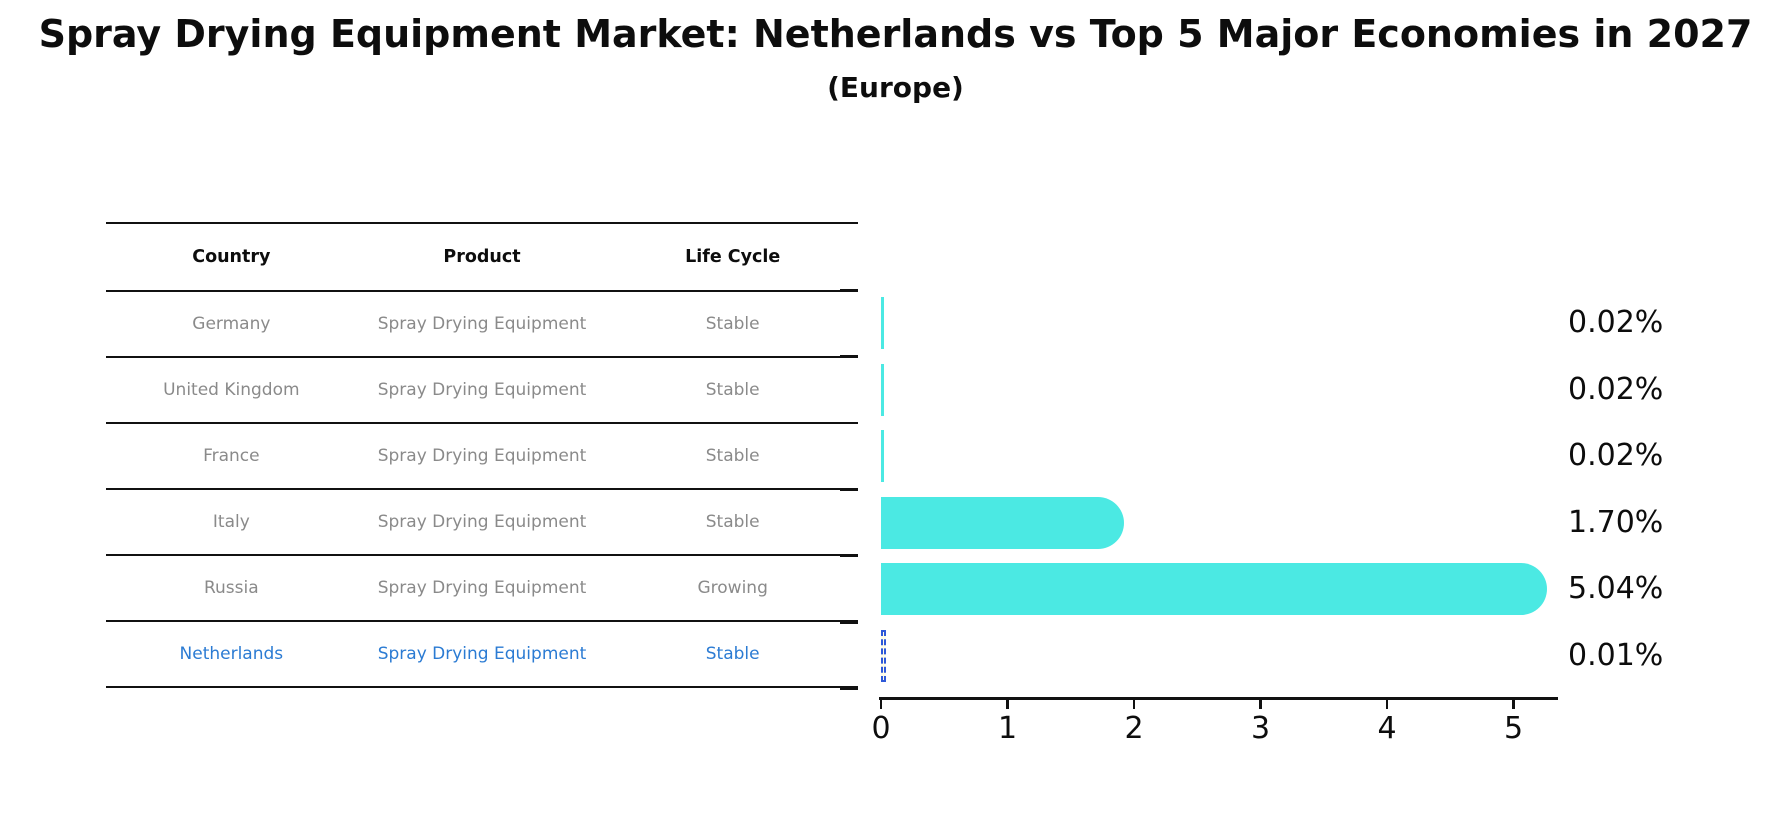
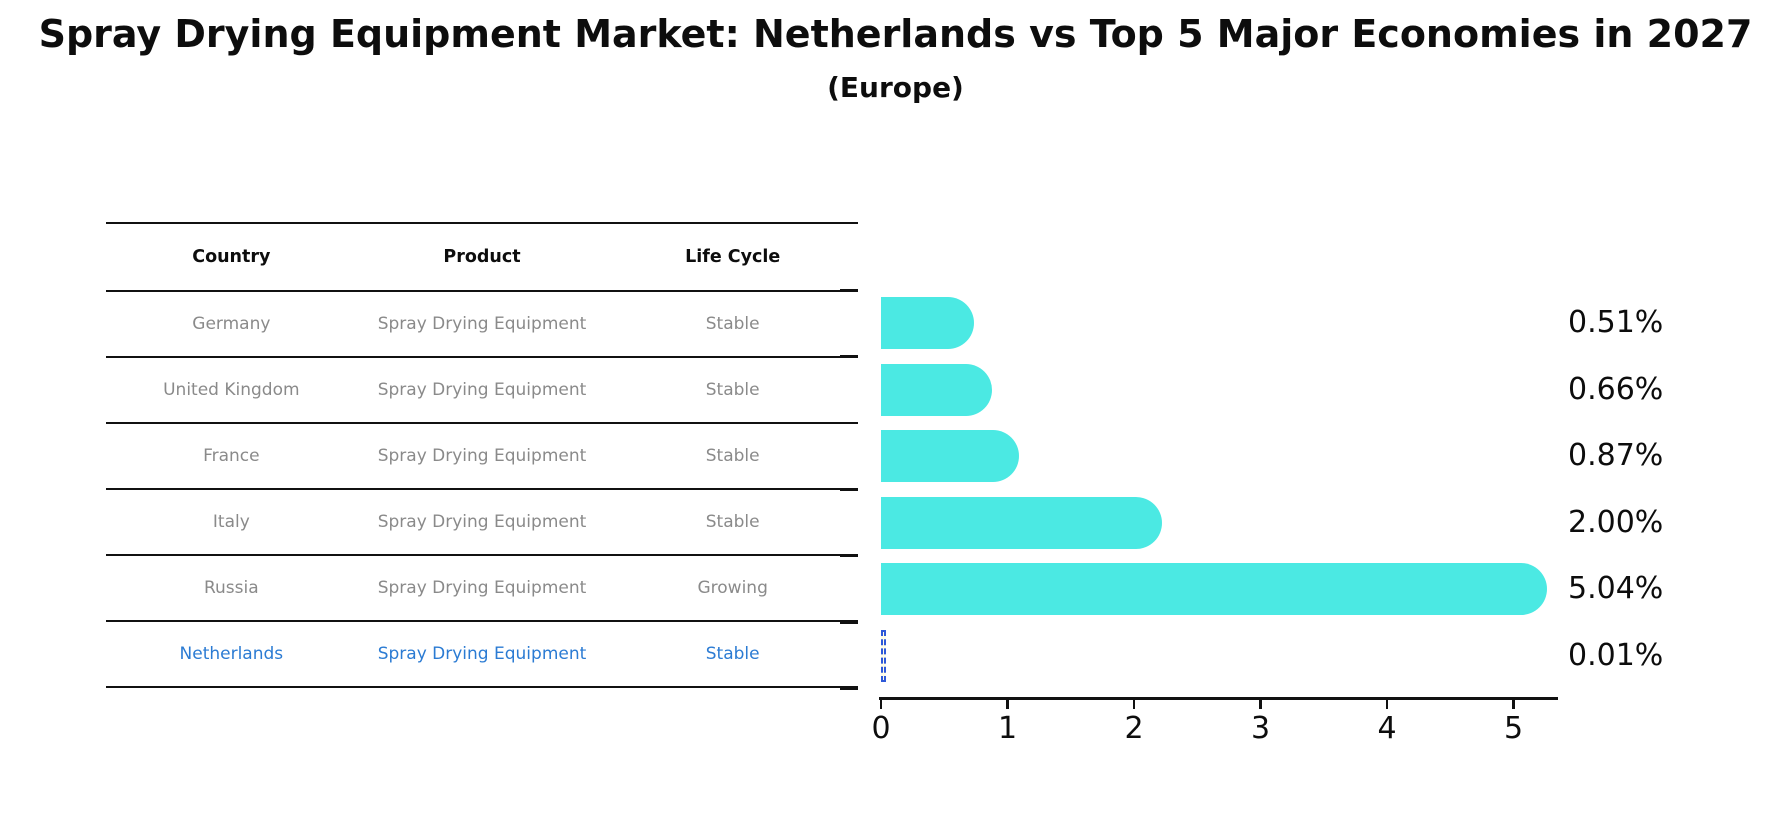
Germany: 0.02% -> 0.51%
United Kingdom: 0.02% -> 0.66%
France: 0.02% -> 0.87%
Italy: 1.70% -> 2.00%
